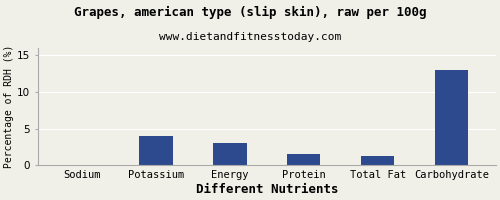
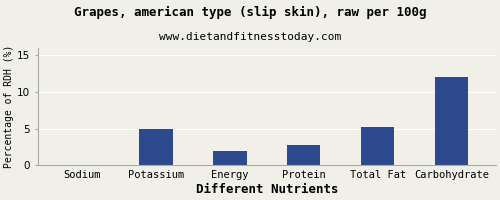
Potassium: 4.0 -> 5.0
Energy: 3.0 -> 2.0
Protein: 1.5 -> 2.8
Total Fat: 1.2 -> 5.2
Carbohydrate: 13.0 -> 12.0
